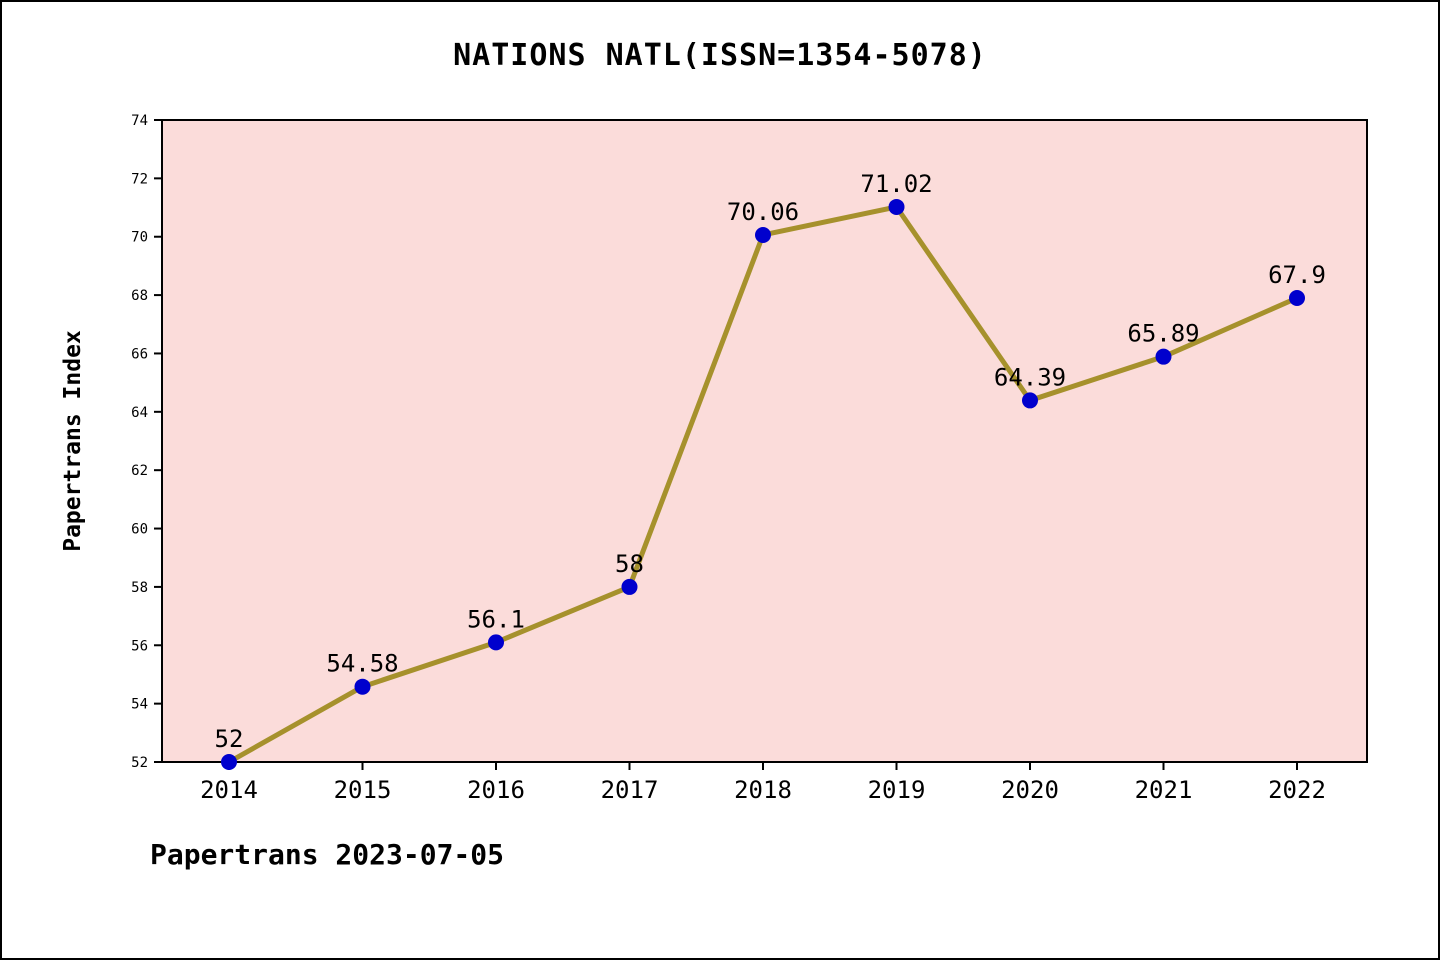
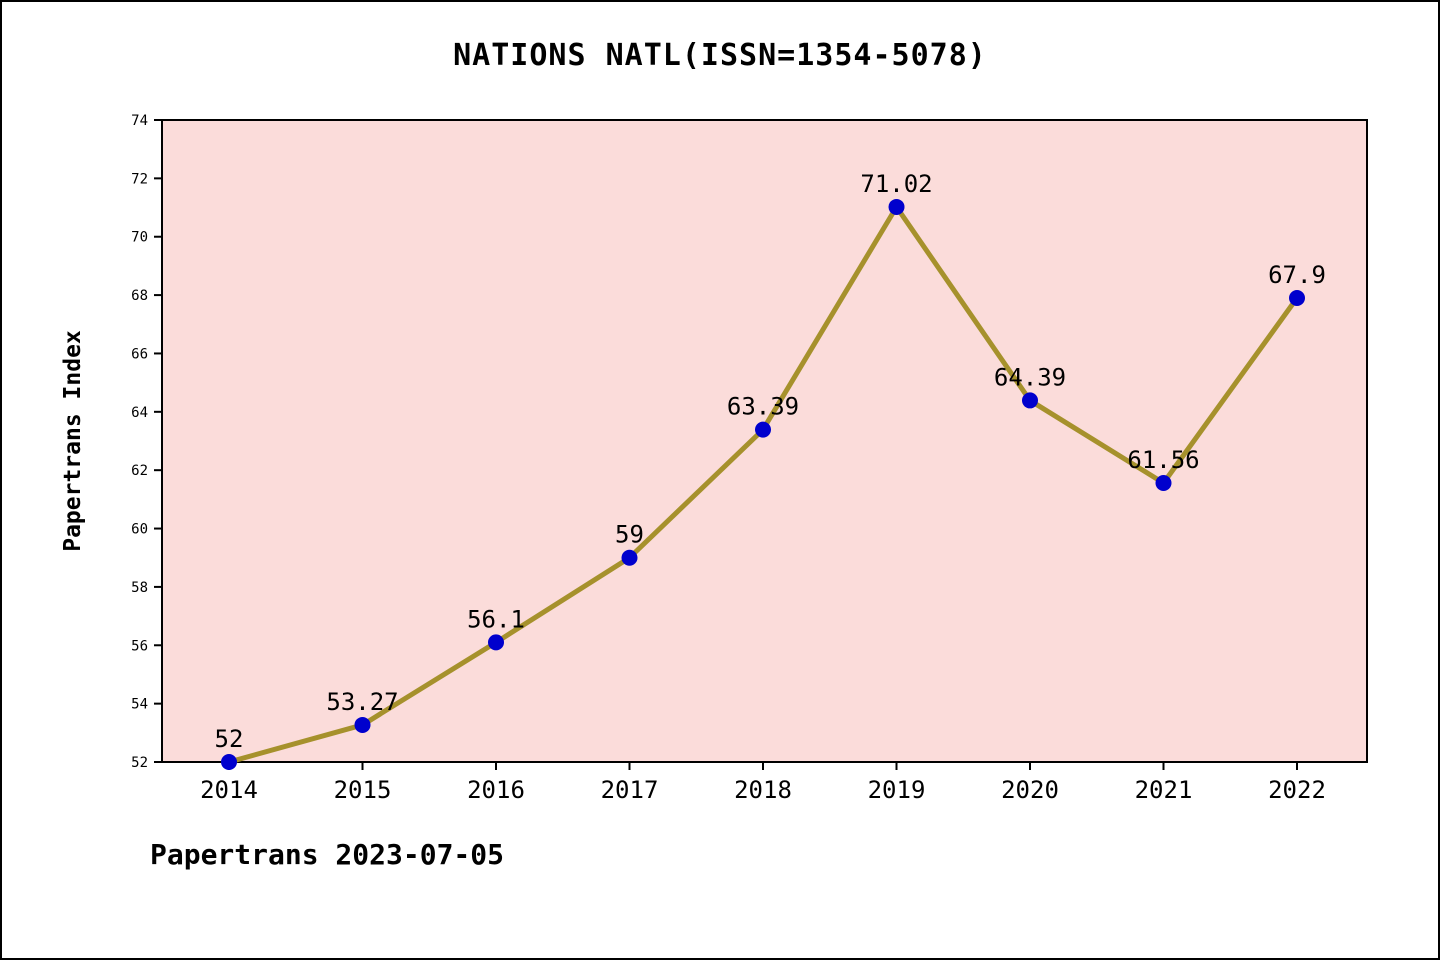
2015: 54.58 -> 53.27
2017: 58 -> 59
2018: 70.06 -> 63.39
2021: 65.89 -> 61.56
